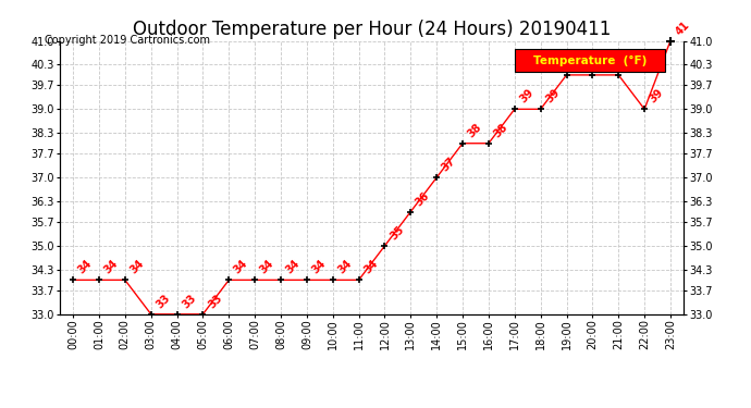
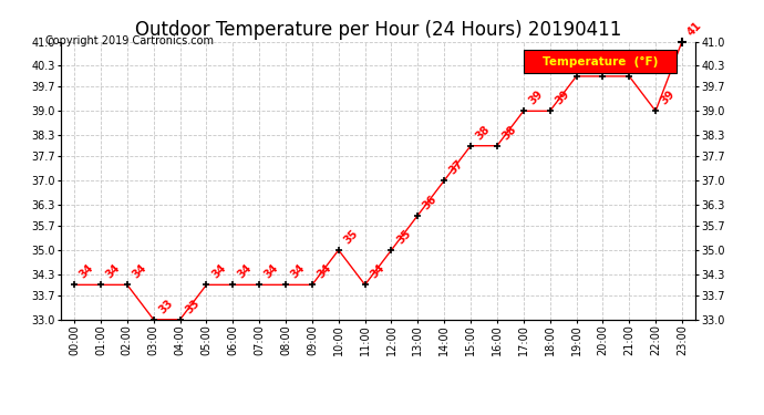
05:00: 33 -> 34
10:00: 34 -> 35
